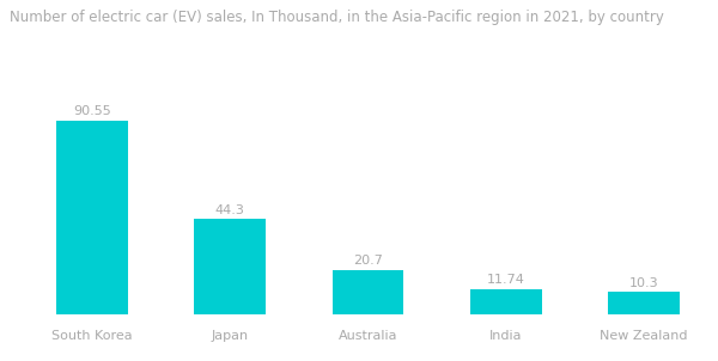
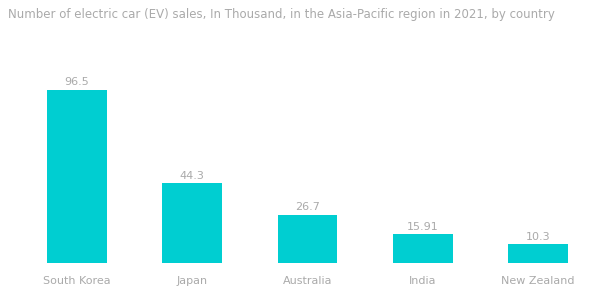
South Korea: 90.55 -> 96.5
Australia: 20.7 -> 26.7
India: 11.74 -> 15.91
